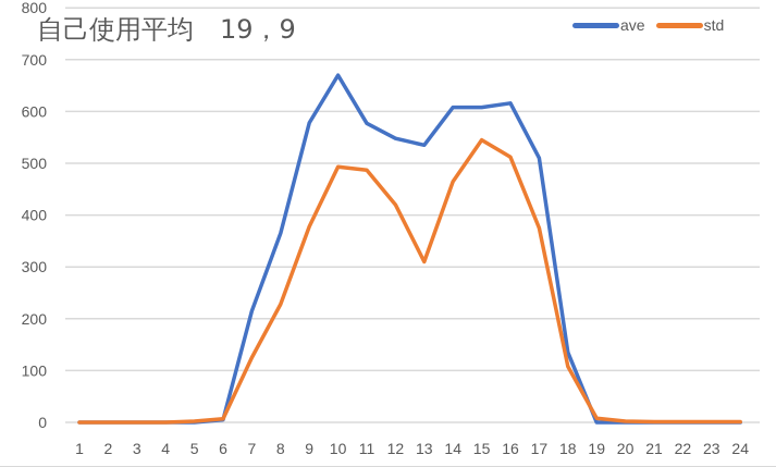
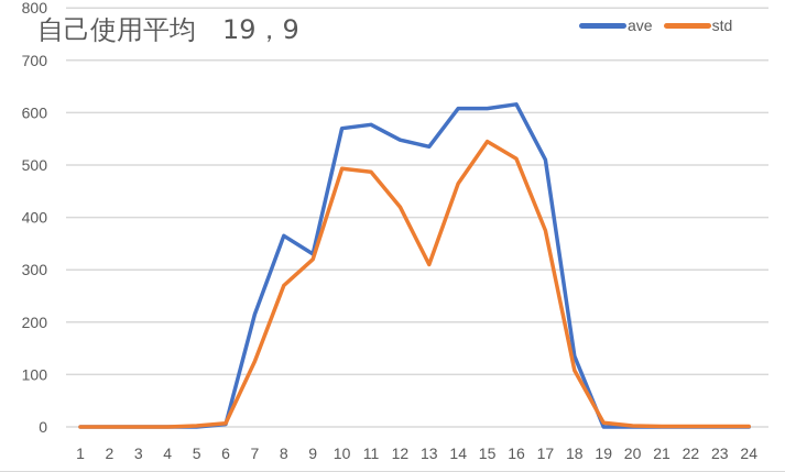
std/8: 230 -> 270
ave/9: 580 -> 330
std/9: 380 -> 320
ave/10: 670 -> 570
